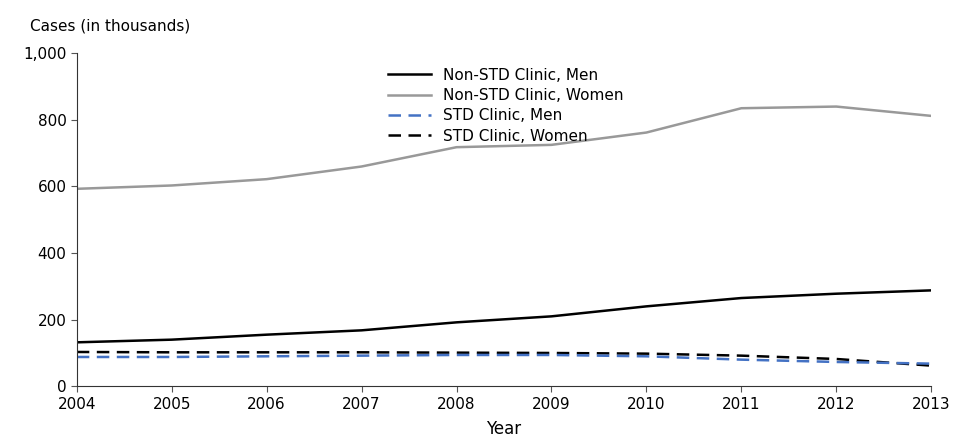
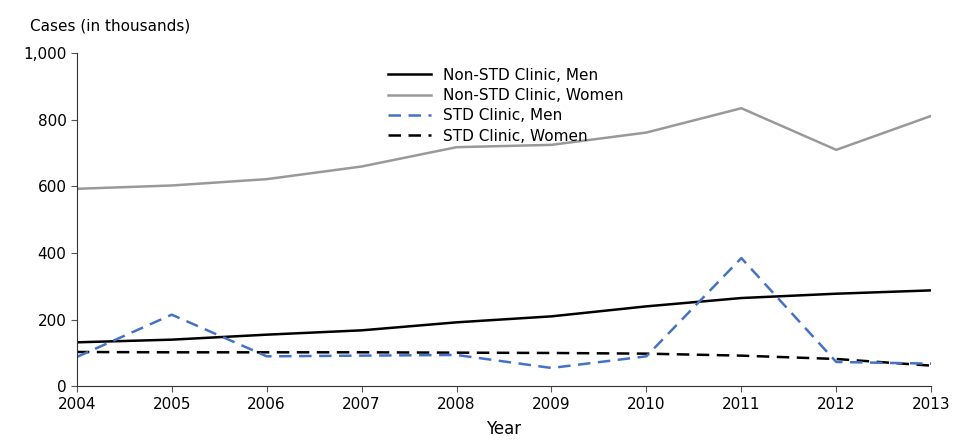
STD Clinic, Men/2005: 88 -> 215
STD Clinic, Men/2009: 94 -> 55
STD Clinic, Men/2011: 80 -> 385
Non-STD Clinic, Women/2012: 840 -> 710
